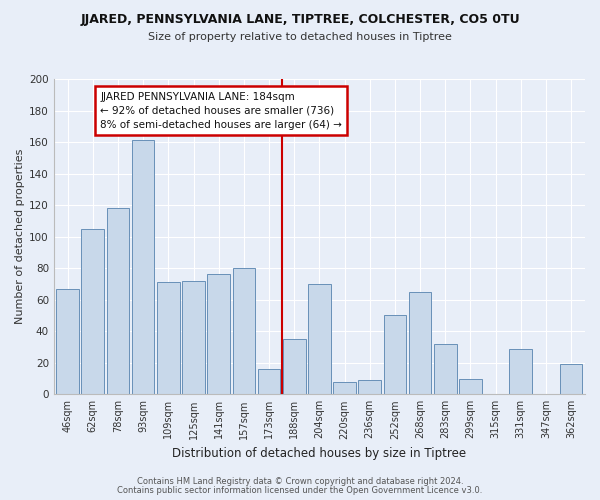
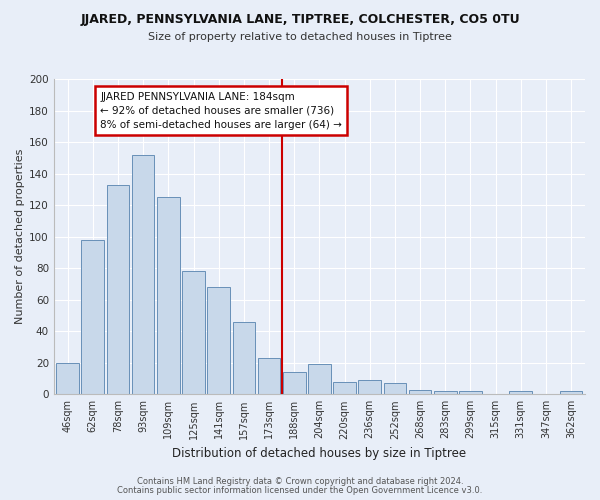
46sqm: 67 -> 20
62sqm: 105 -> 98
78sqm: 118 -> 133
93sqm: 161 -> 152
109sqm: 71 -> 125
125sqm: 72 -> 78
141sqm: 76 -> 68
157sqm: 80 -> 46
173sqm: 16 -> 23
188sqm: 35 -> 14
204sqm: 70 -> 19
252sqm: 50 -> 7
268sqm: 65 -> 3
283sqm: 32 -> 2
299sqm: 10 -> 2
331sqm: 29 -> 2
362sqm: 19 -> 2
